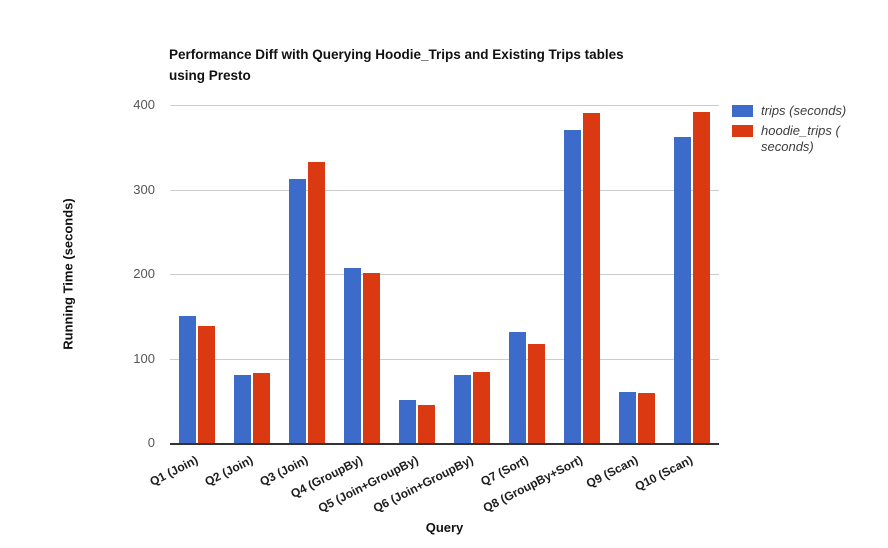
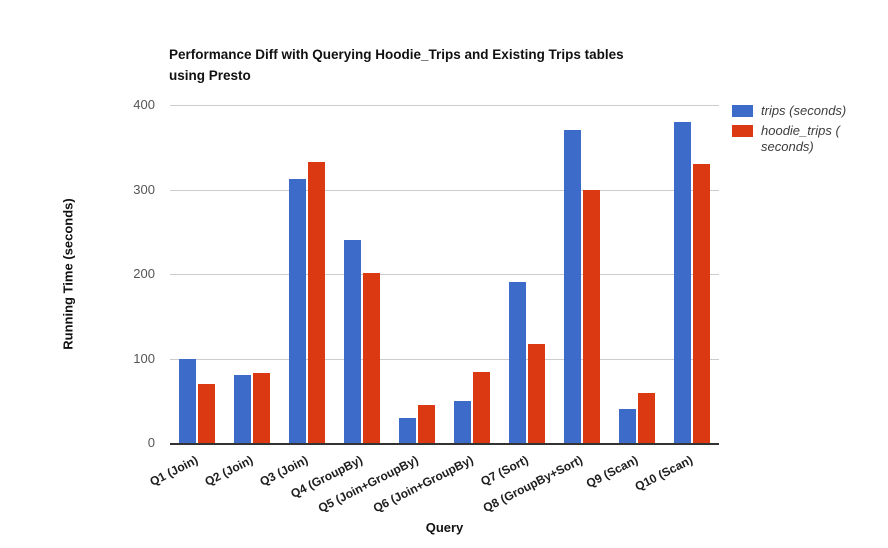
trips (seconds)/Q1 (Join): 150 -> 100
hoodie_trips ( seconds)/Q1 (Join): 140 -> 70
trips (seconds)/Q4 (GroupBy): 210 -> 240
trips (seconds)/Q5 (Join+GroupBy): 50 -> 30
trips (seconds)/Q6 (Join+GroupBy): 80 -> 50
trips (seconds)/Q7 (Sort): 130 -> 190
hoodie_trips ( seconds)/Q8 (GroupBy+Sort): 390 -> 300
trips (seconds)/Q9 (Scan): 60 -> 40
trips (seconds)/Q10 (Scan): 360 -> 380
hoodie_trips ( seconds)/Q10 (Scan): 390 -> 330
